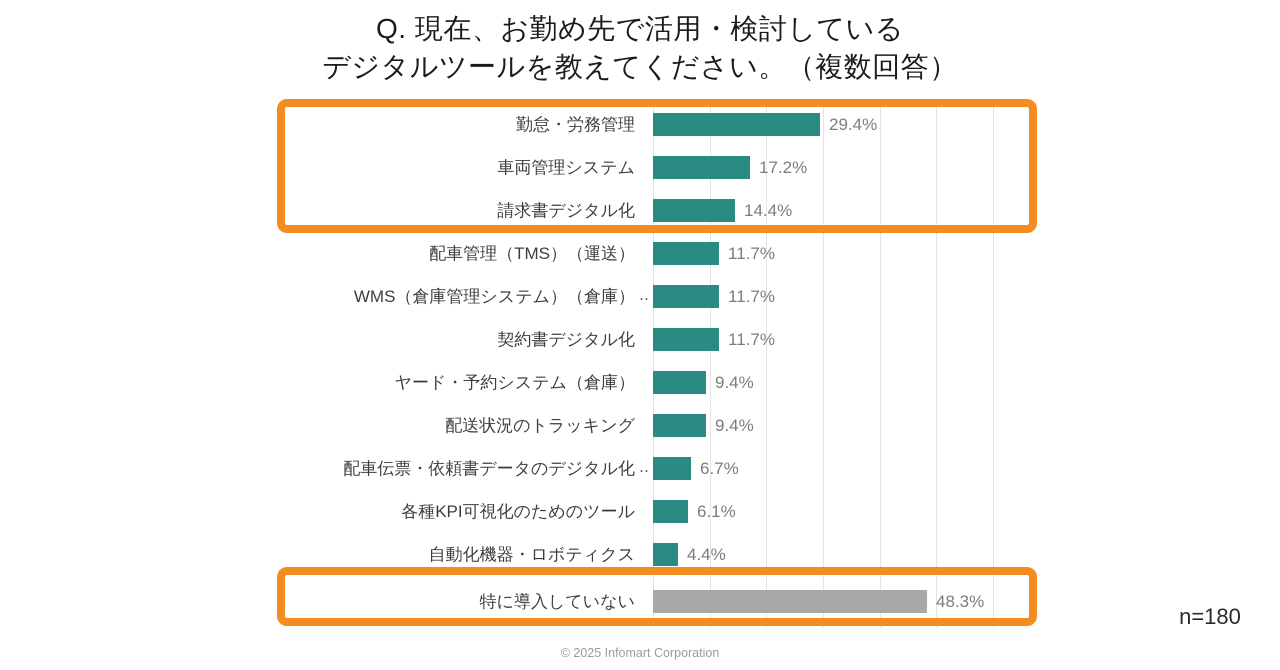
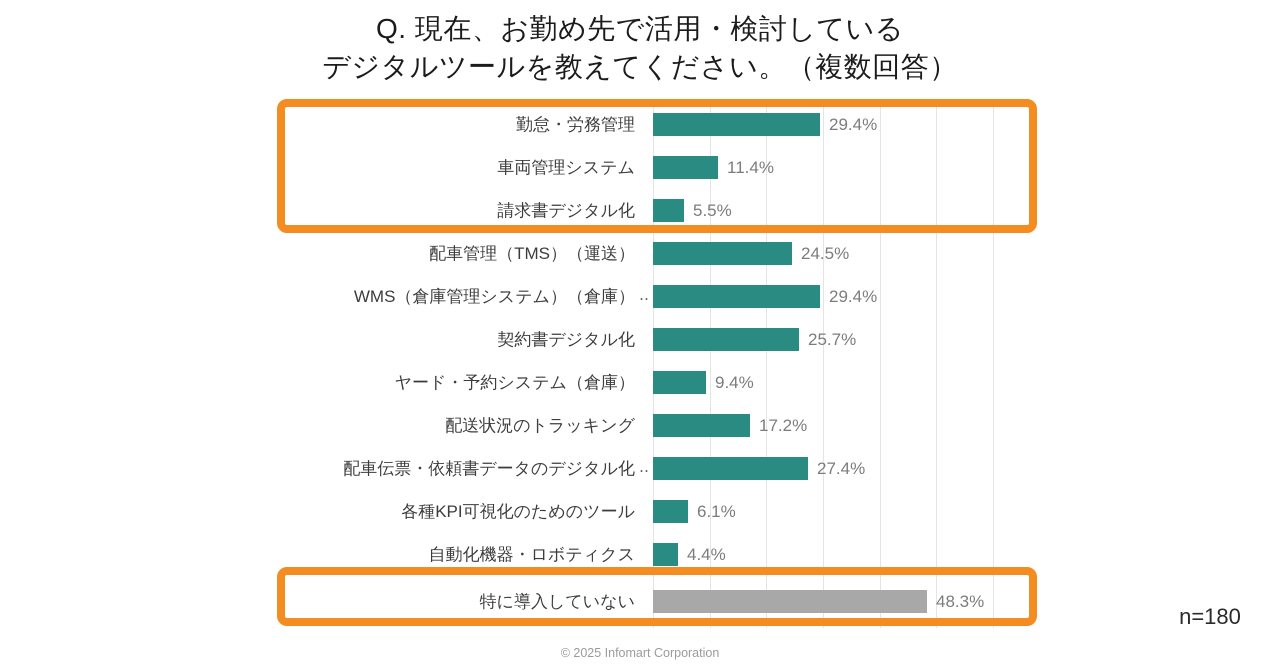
車両管理システム: 17.2% -> 11.4%
請求書デジタル化: 14.4% -> 5.5%
配車管理（TMS）（運送）: 11.7% -> 24.5%
WMS（倉庫管理システム）（倉庫）: 11.7% -> 29.4%
契約書デジタル化: 11.7% -> 25.7%
配送状況のトラッキング: 9.4% -> 17.2%
配車伝票・依頼書データのデジタル化: 6.7% -> 27.4%
